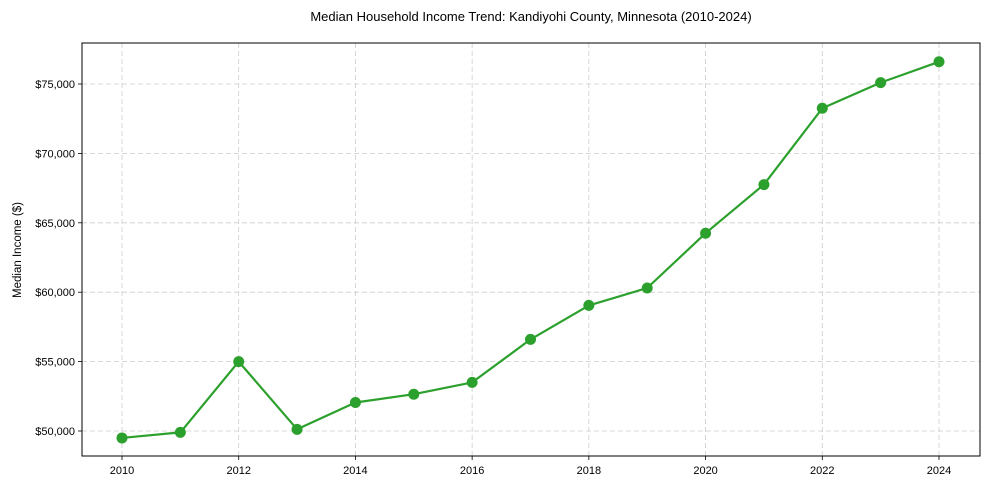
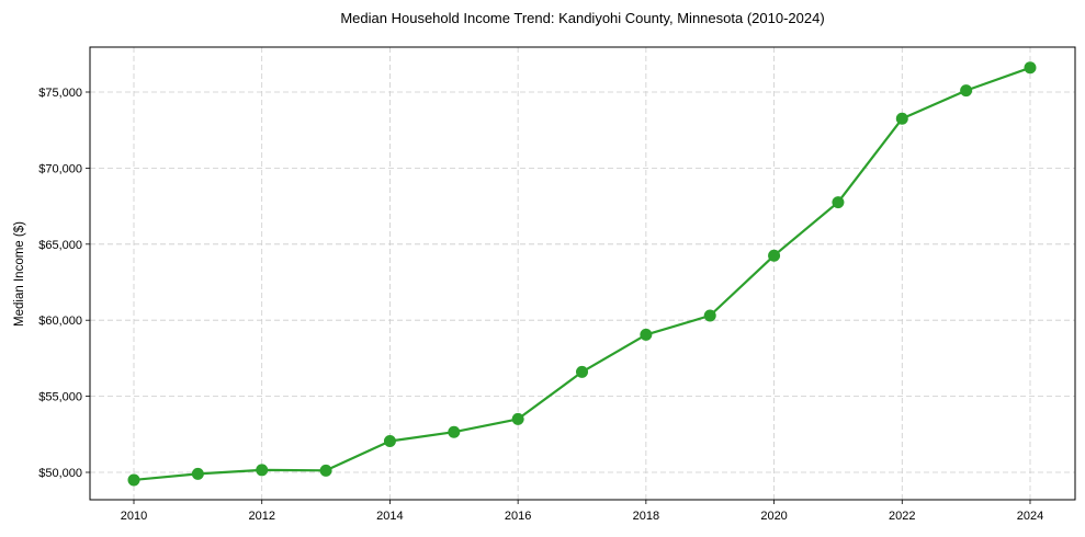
2012: $55000 -> $50200
